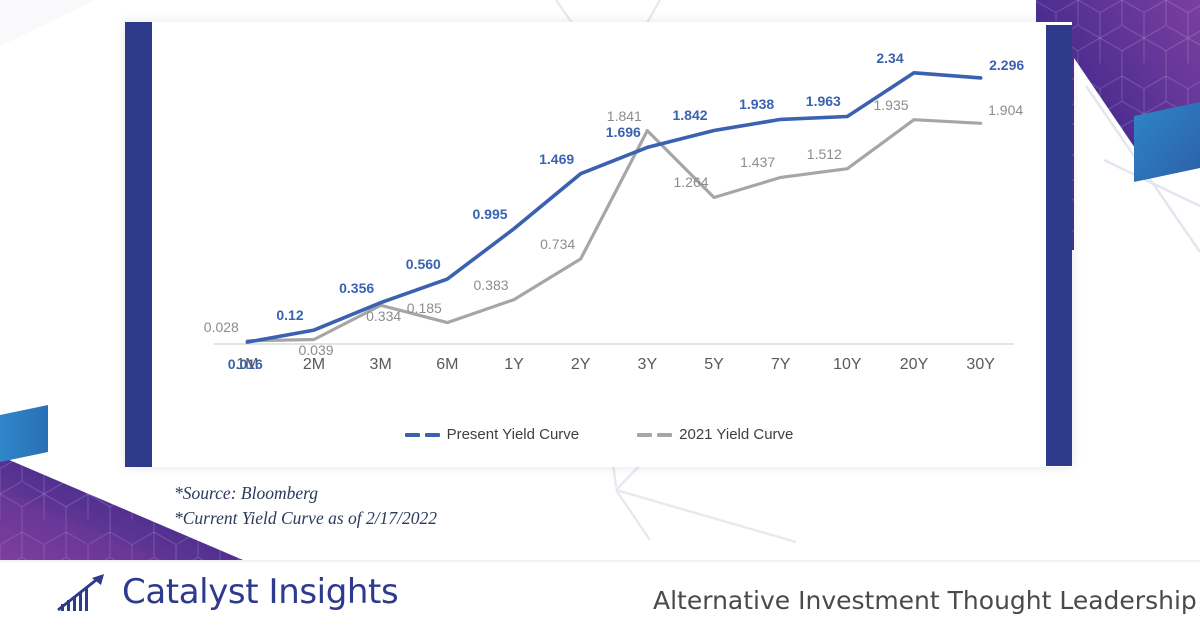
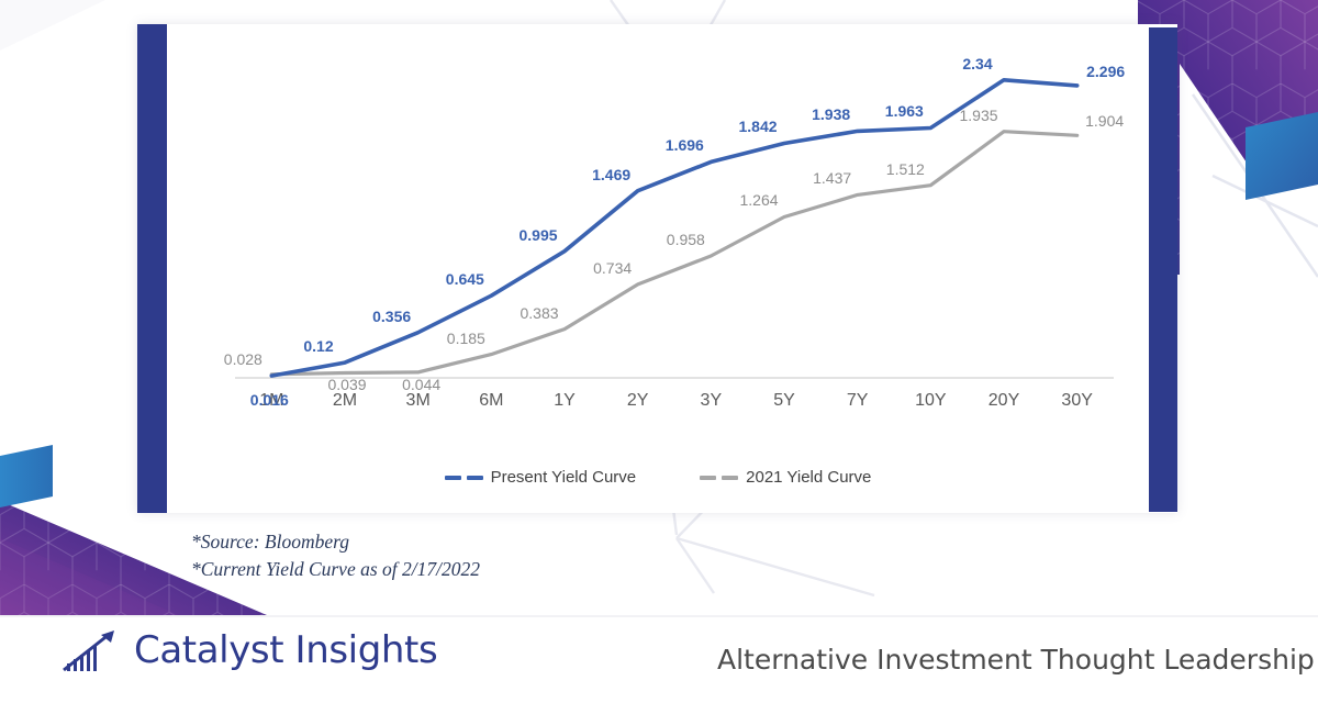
2021 Yield Curve/3M: 0.334 -> 0.044
Present Yield Curve/6M: 0.560 -> 0.645
2021 Yield Curve/3Y: 1.841 -> 0.958
